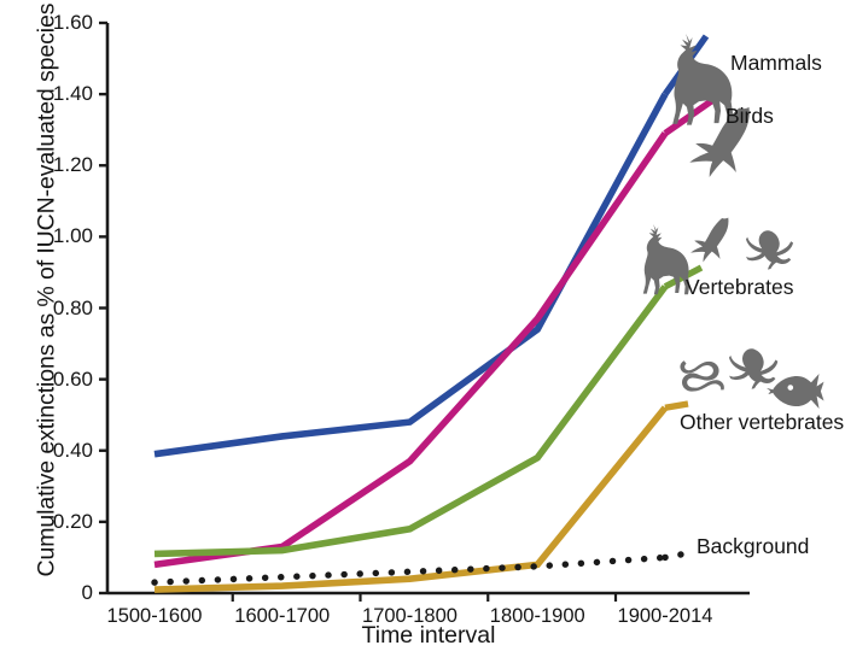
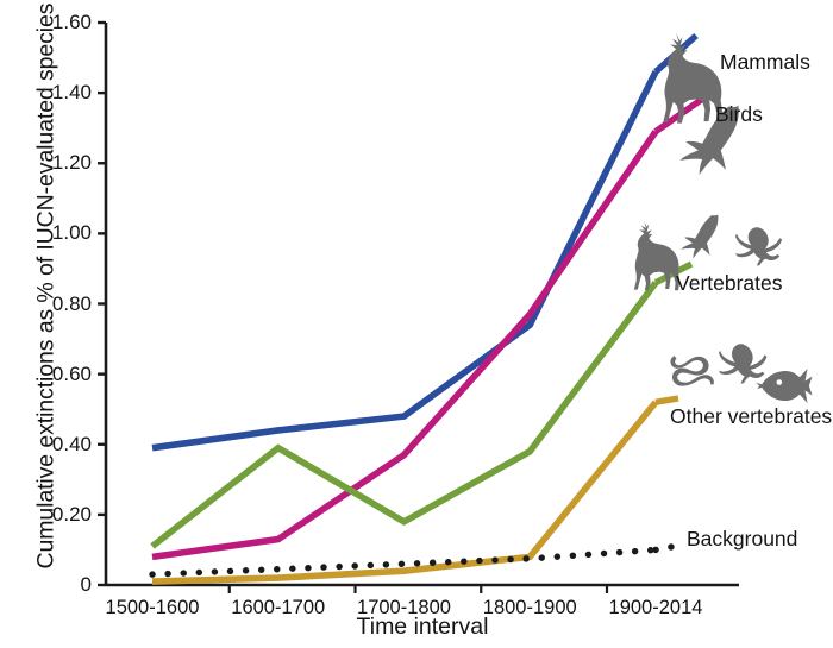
Vertebrates/1600-1700: 0.12 -> 0.39
Mammals/1900-2014: 1.40 -> 1.46
